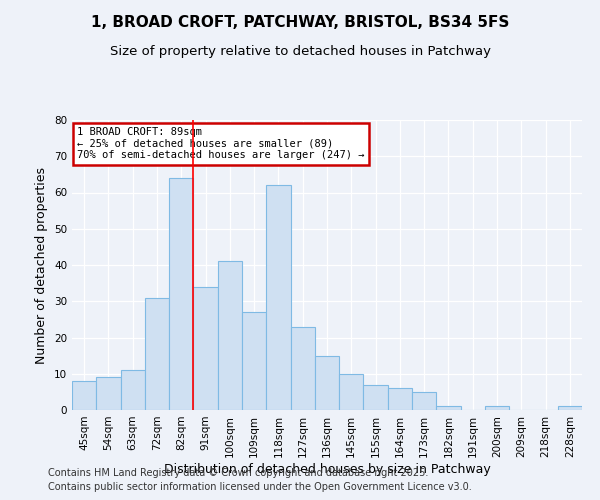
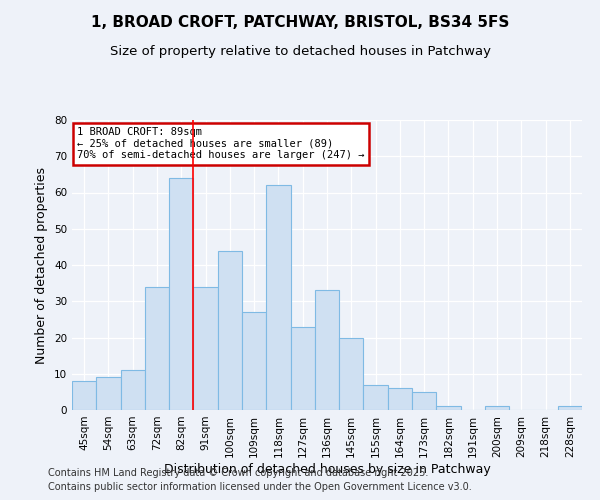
72sqm: 31 -> 34
100sqm: 41 -> 44
136sqm: 15 -> 33
145sqm: 10 -> 20
